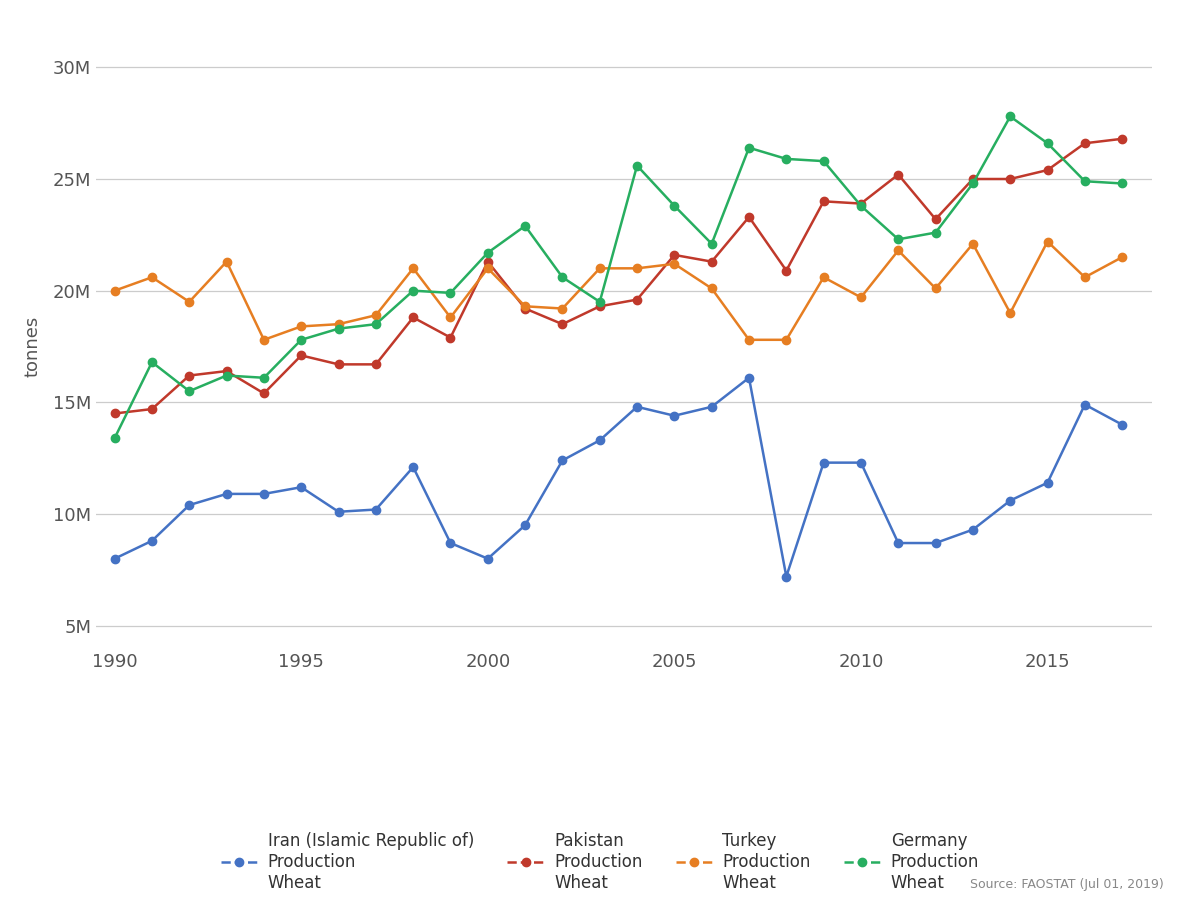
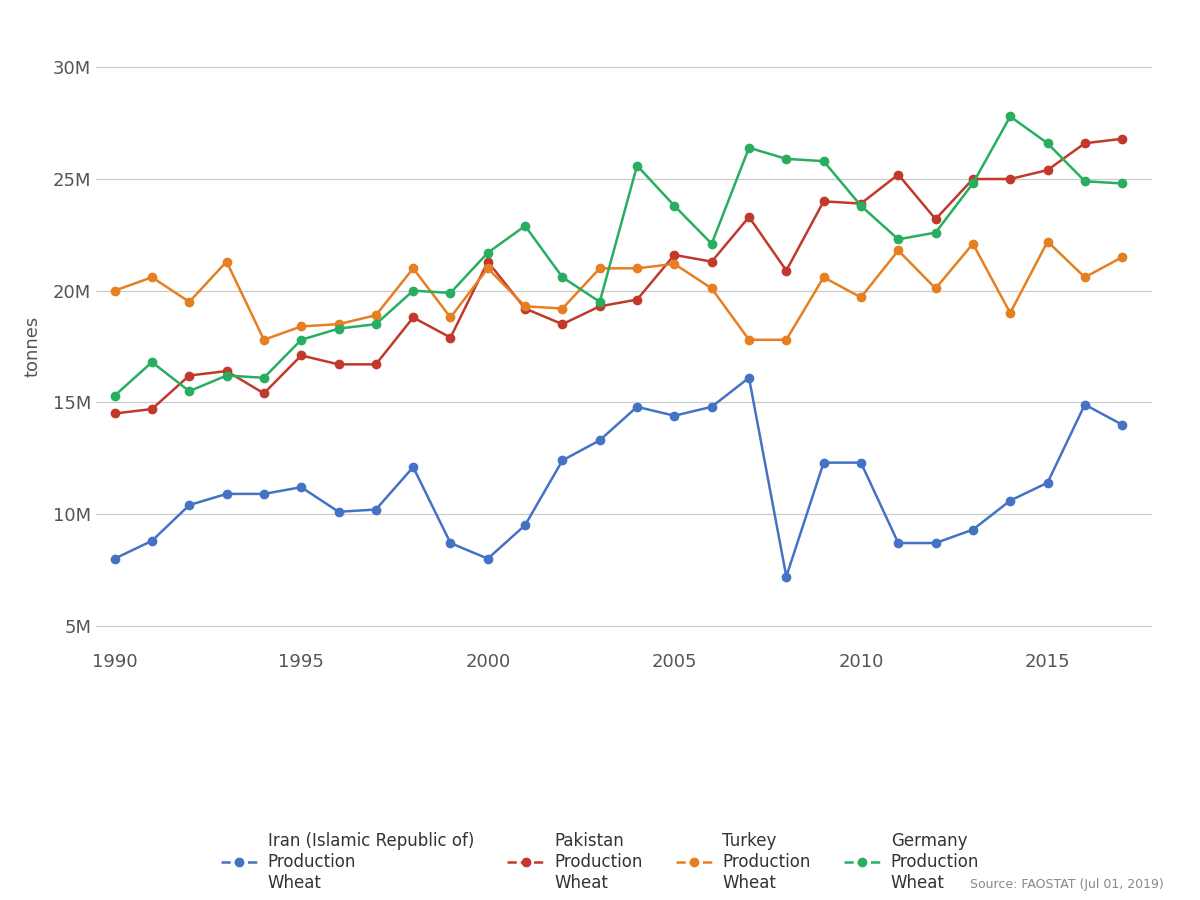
Germany Production Wheat/1990: 13.4M -> 15.3M
